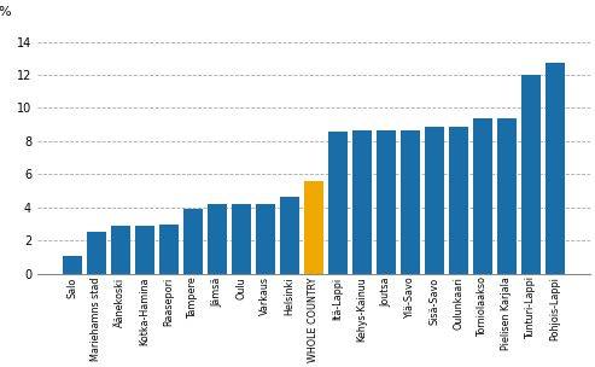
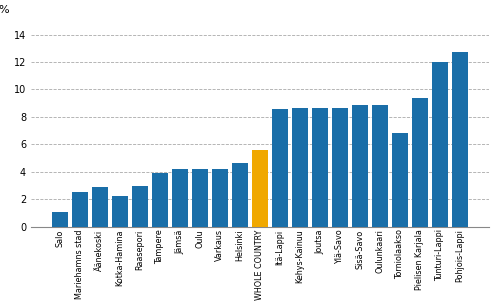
Kotka-Hamina: 2.9 -> 2.2
Torniolaakso: 9.3 -> 6.8
